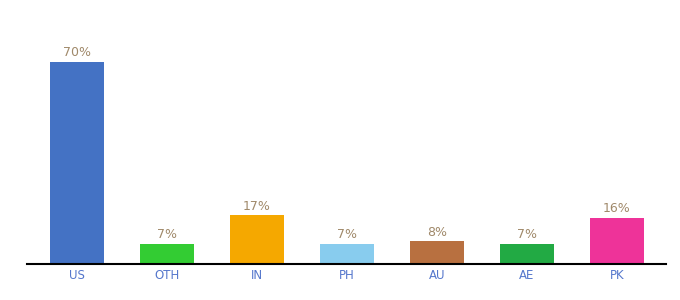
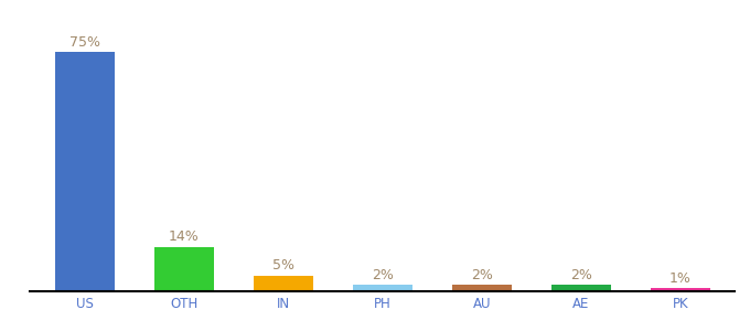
US: 70% -> 75%
OTH: 7% -> 14%
IN: 17% -> 5%
PH: 7% -> 2%
AU: 8% -> 2%
AE: 7% -> 2%
PK: 16% -> 1%
